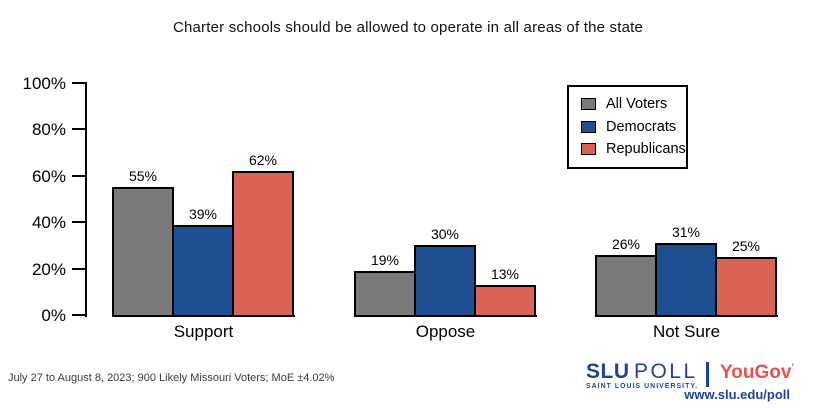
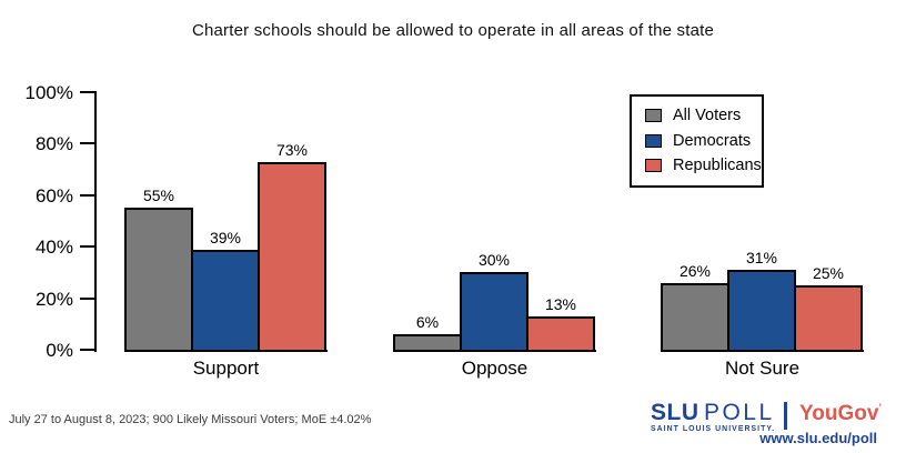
Republicans/Support: 62% -> 73%
All Voters/Oppose: 19% -> 6%
